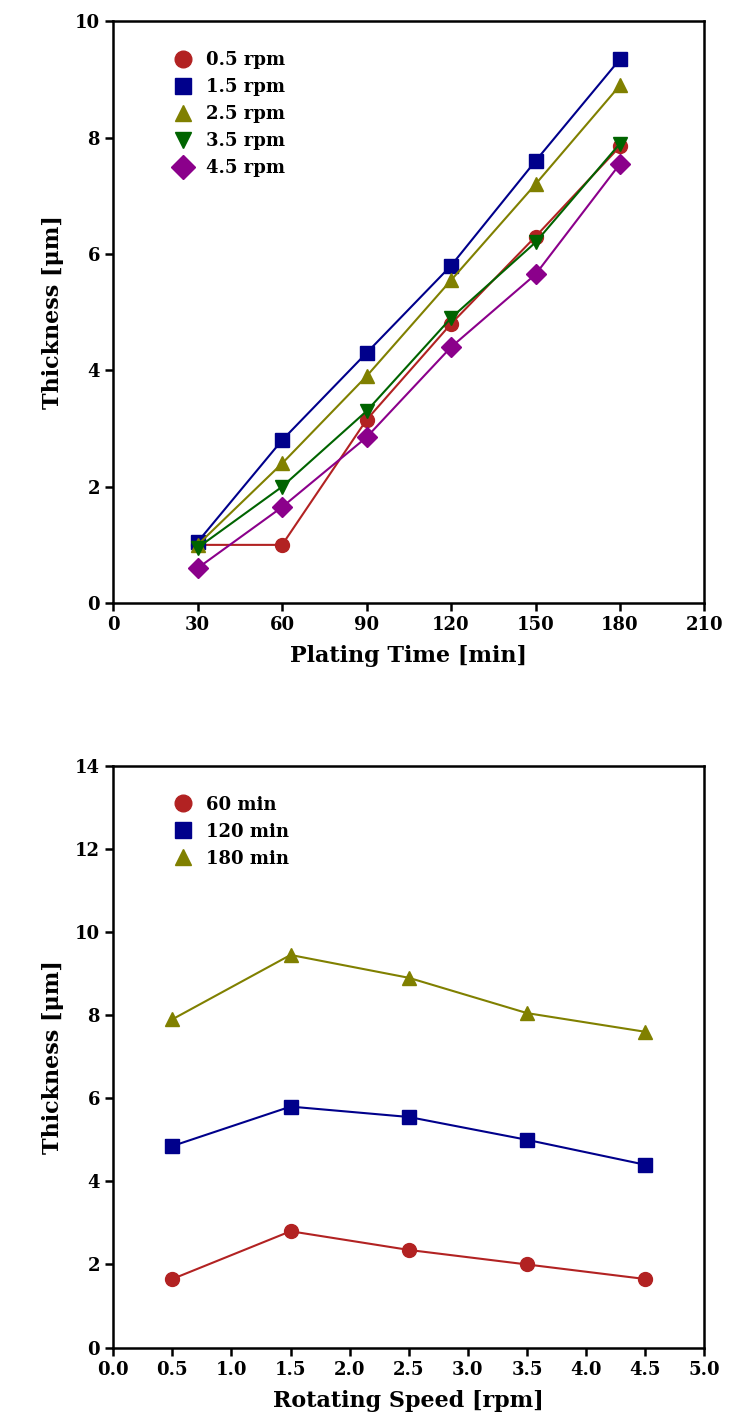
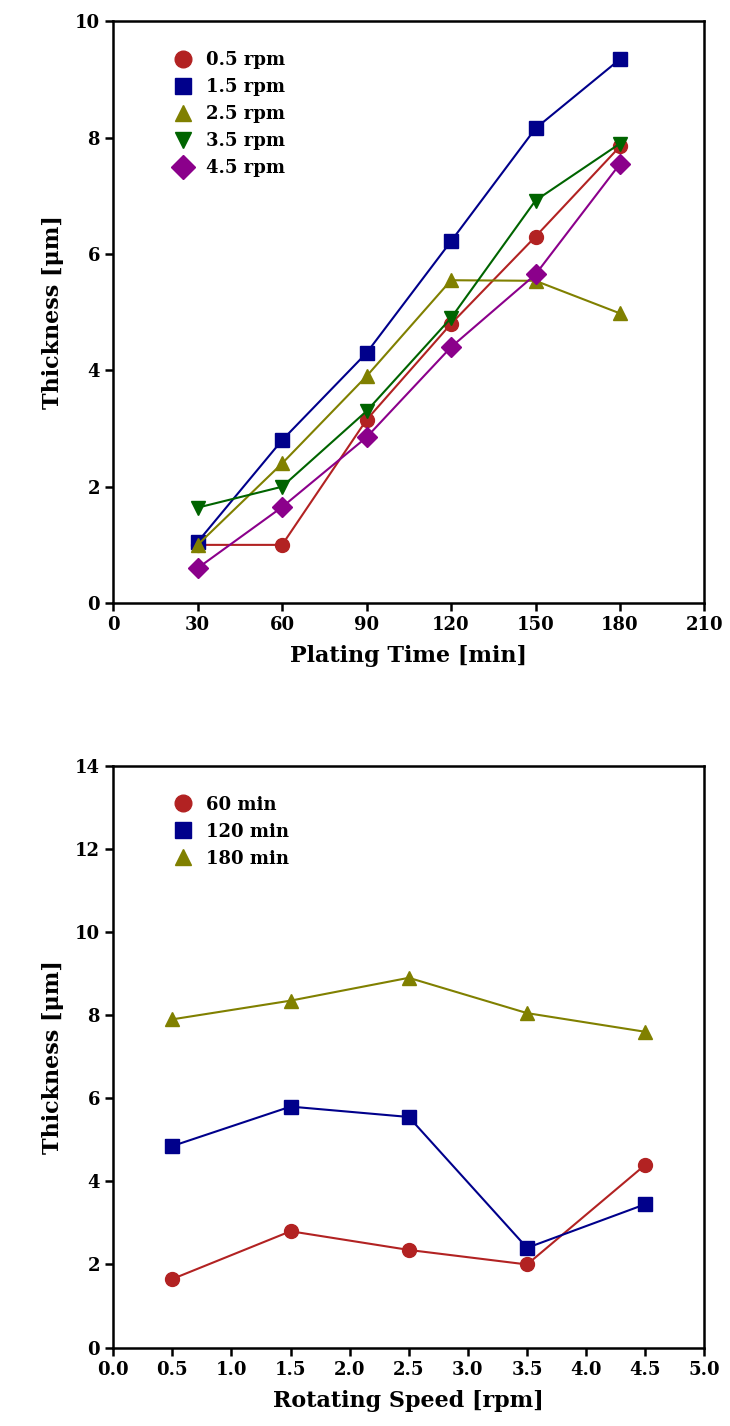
3.5 rpm/30: 0.95 -> 1.64
1.5 rpm/120: 5.80 -> 6.22
1.5 rpm/150: 7.60 -> 8.16
2.5 rpm/150: 7.20 -> 5.54
3.5 rpm/150: 6.20 -> 6.92
2.5 rpm/180: 8.90 -> 4.98
180 min/1.5: 9.45 -> 8.35
120 min/3.5: 5.00 -> 2.40
60 min/4.5: 1.65 -> 4.40
120 min/4.5: 4.40 -> 3.45
